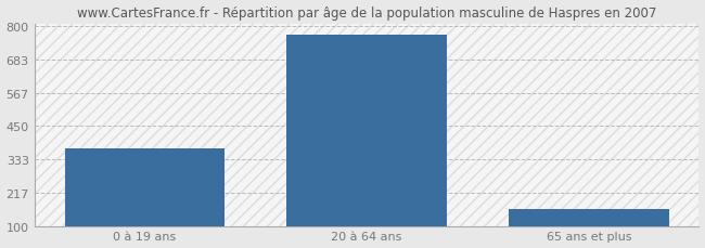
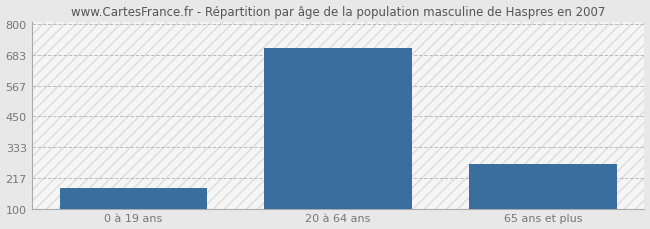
0 à 19 ans: 370 -> 180
20 à 64 ans: 770 -> 710
65 ans et plus: 160 -> 270
